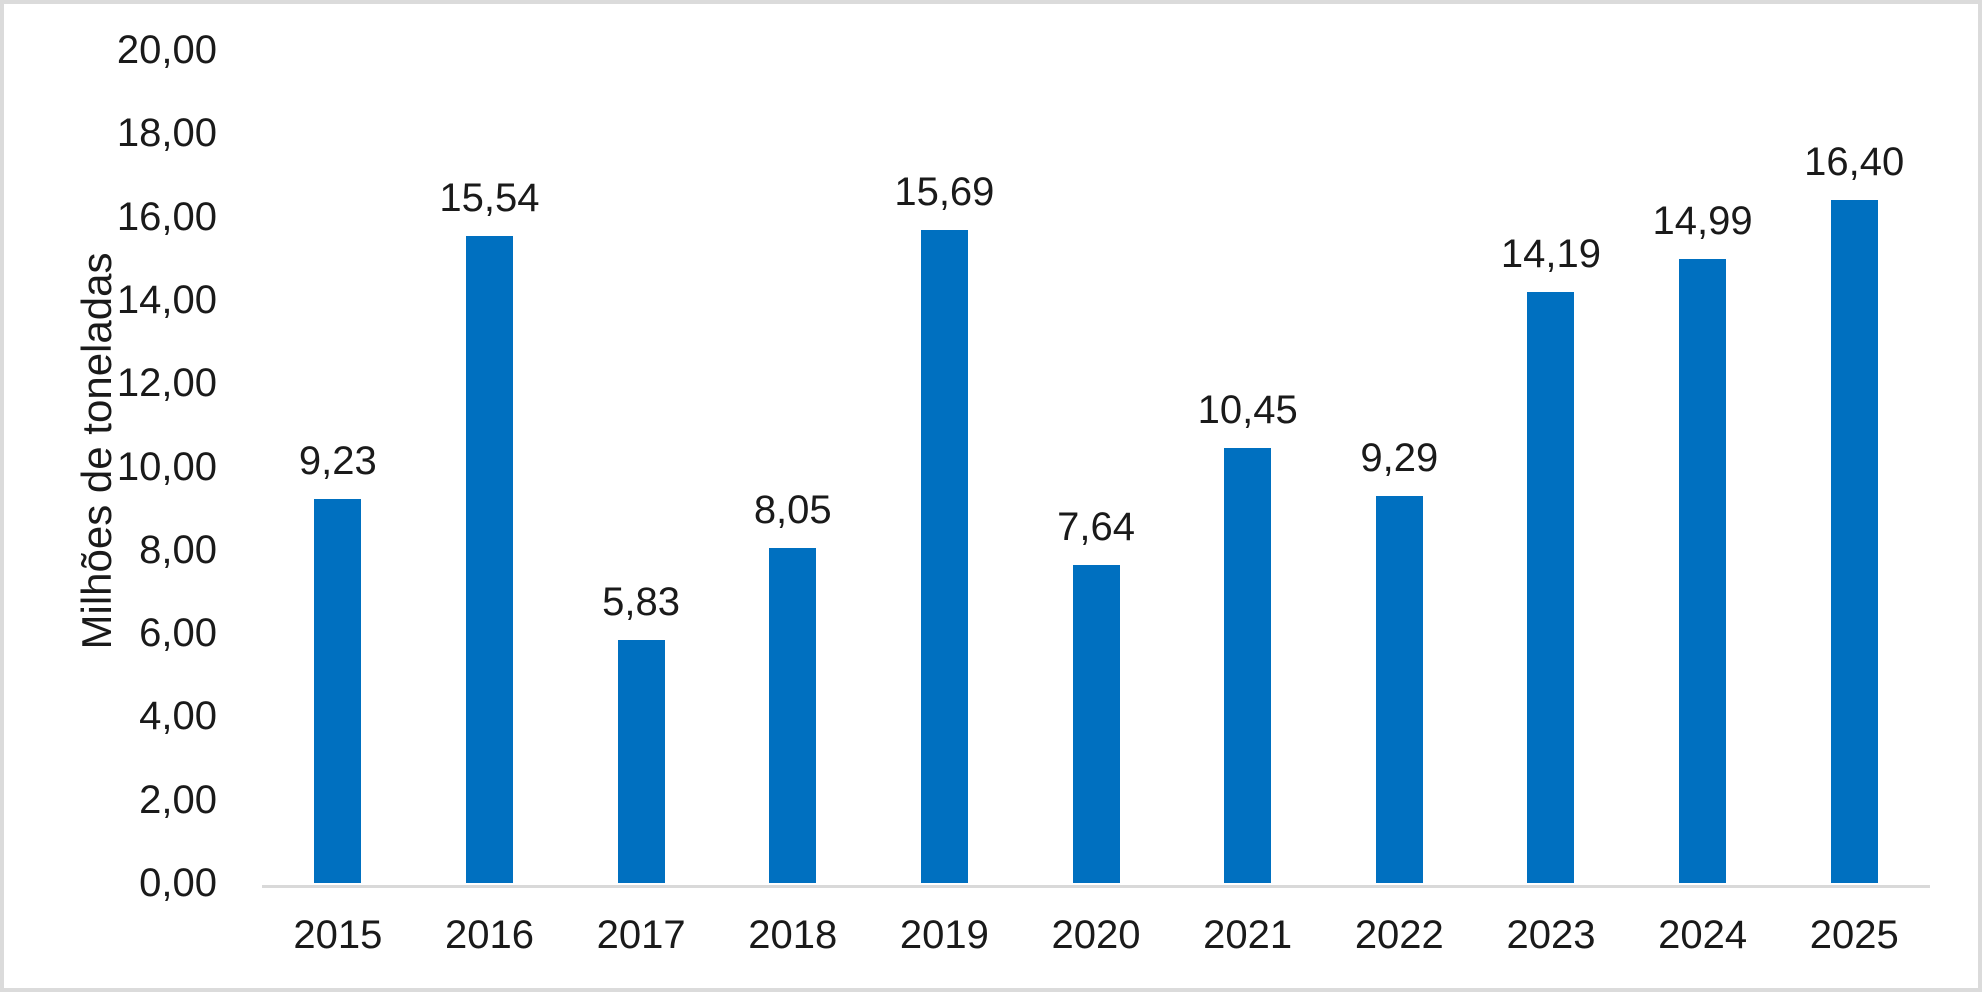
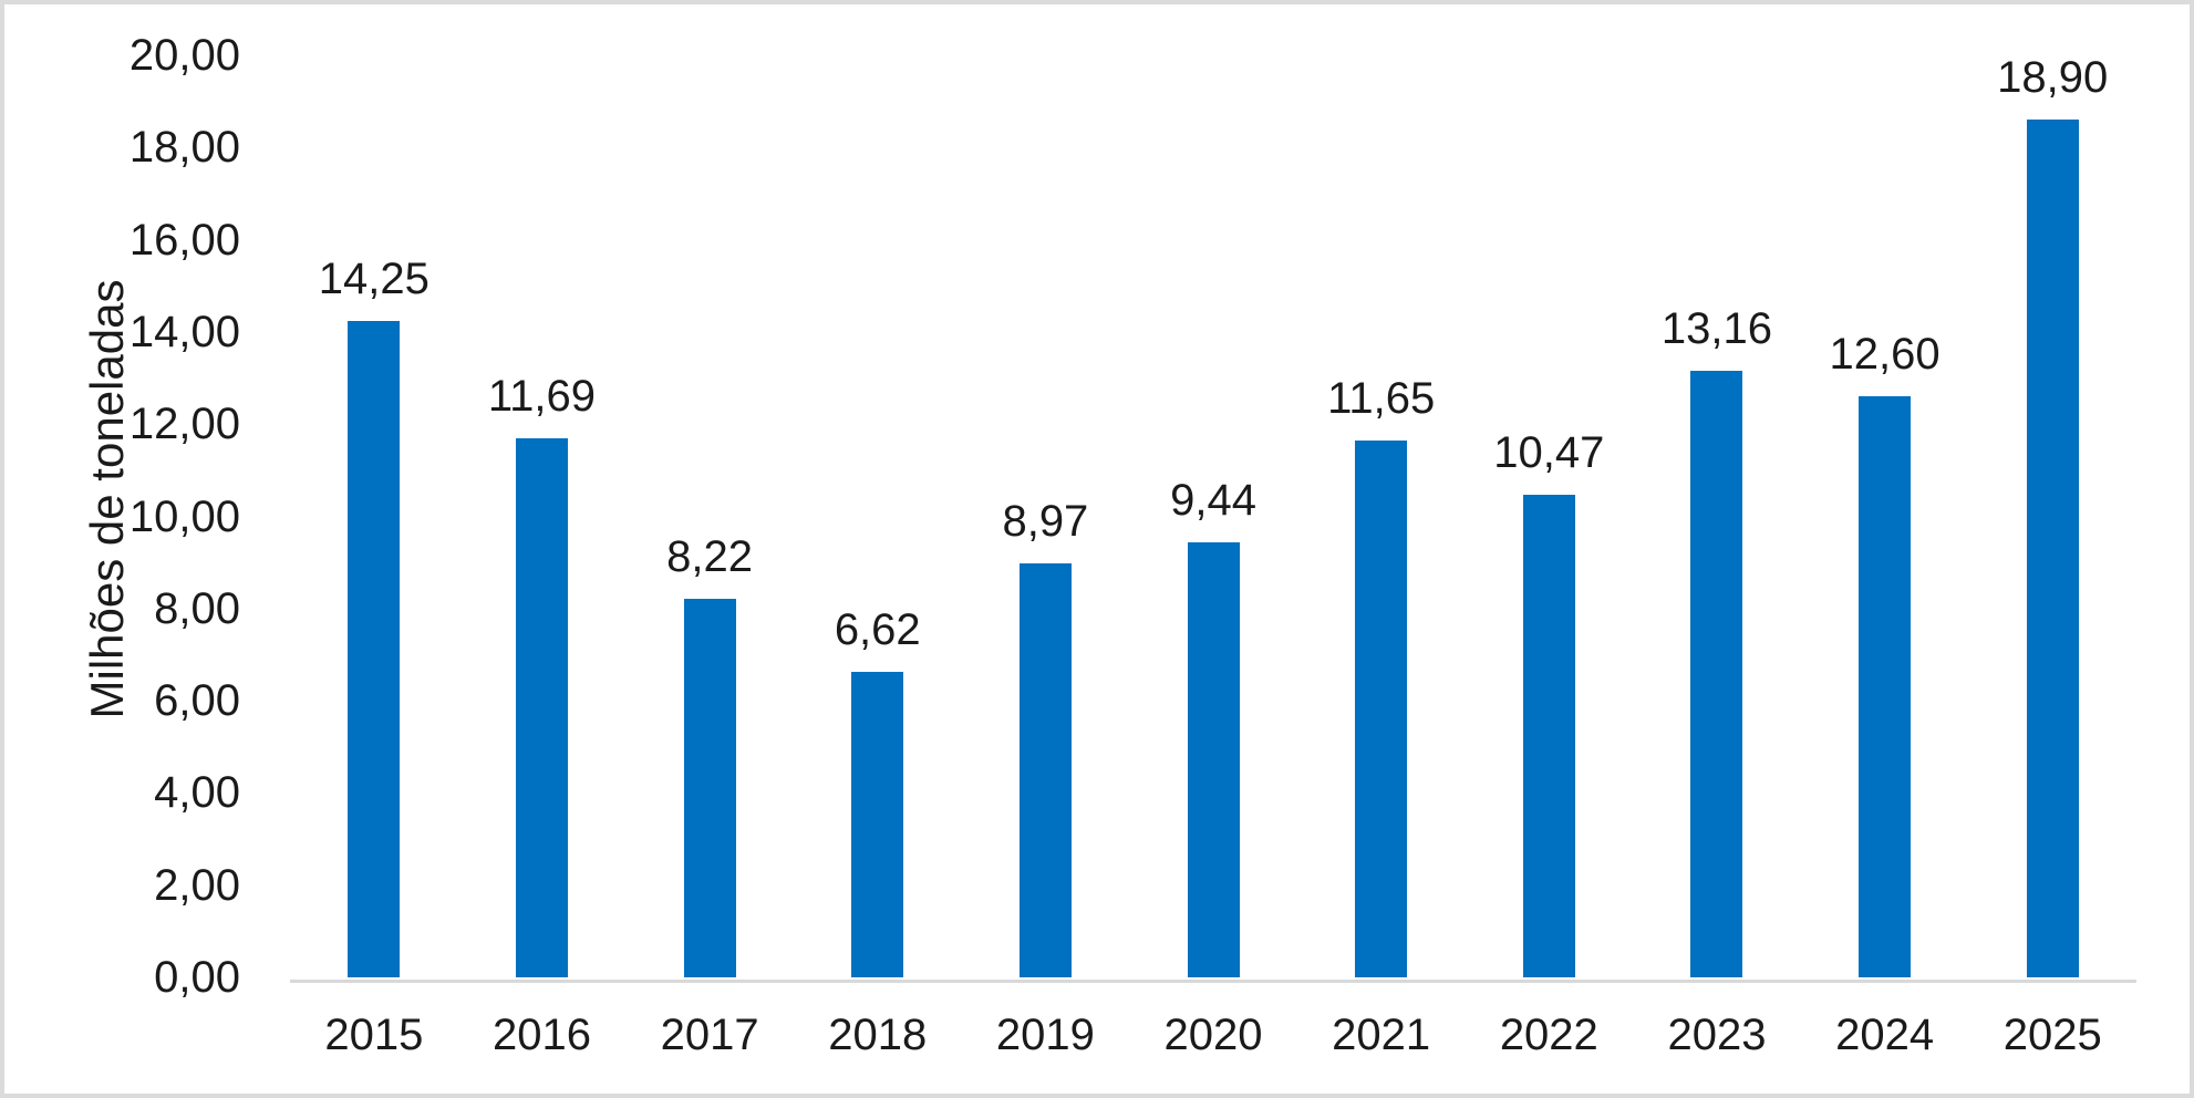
2015: 9,23 -> 14,25
2016: 15,54 -> 11,69
2017: 5,83 -> 8,22
2018: 8,05 -> 6,62
2019: 15,69 -> 8,97
2020: 7,64 -> 9,44
2021: 10,45 -> 11,65
2022: 9,29 -> 10,47
2023: 14,19 -> 13,16
2024: 14,99 -> 12,60
2025: 16,40 -> 18,90
